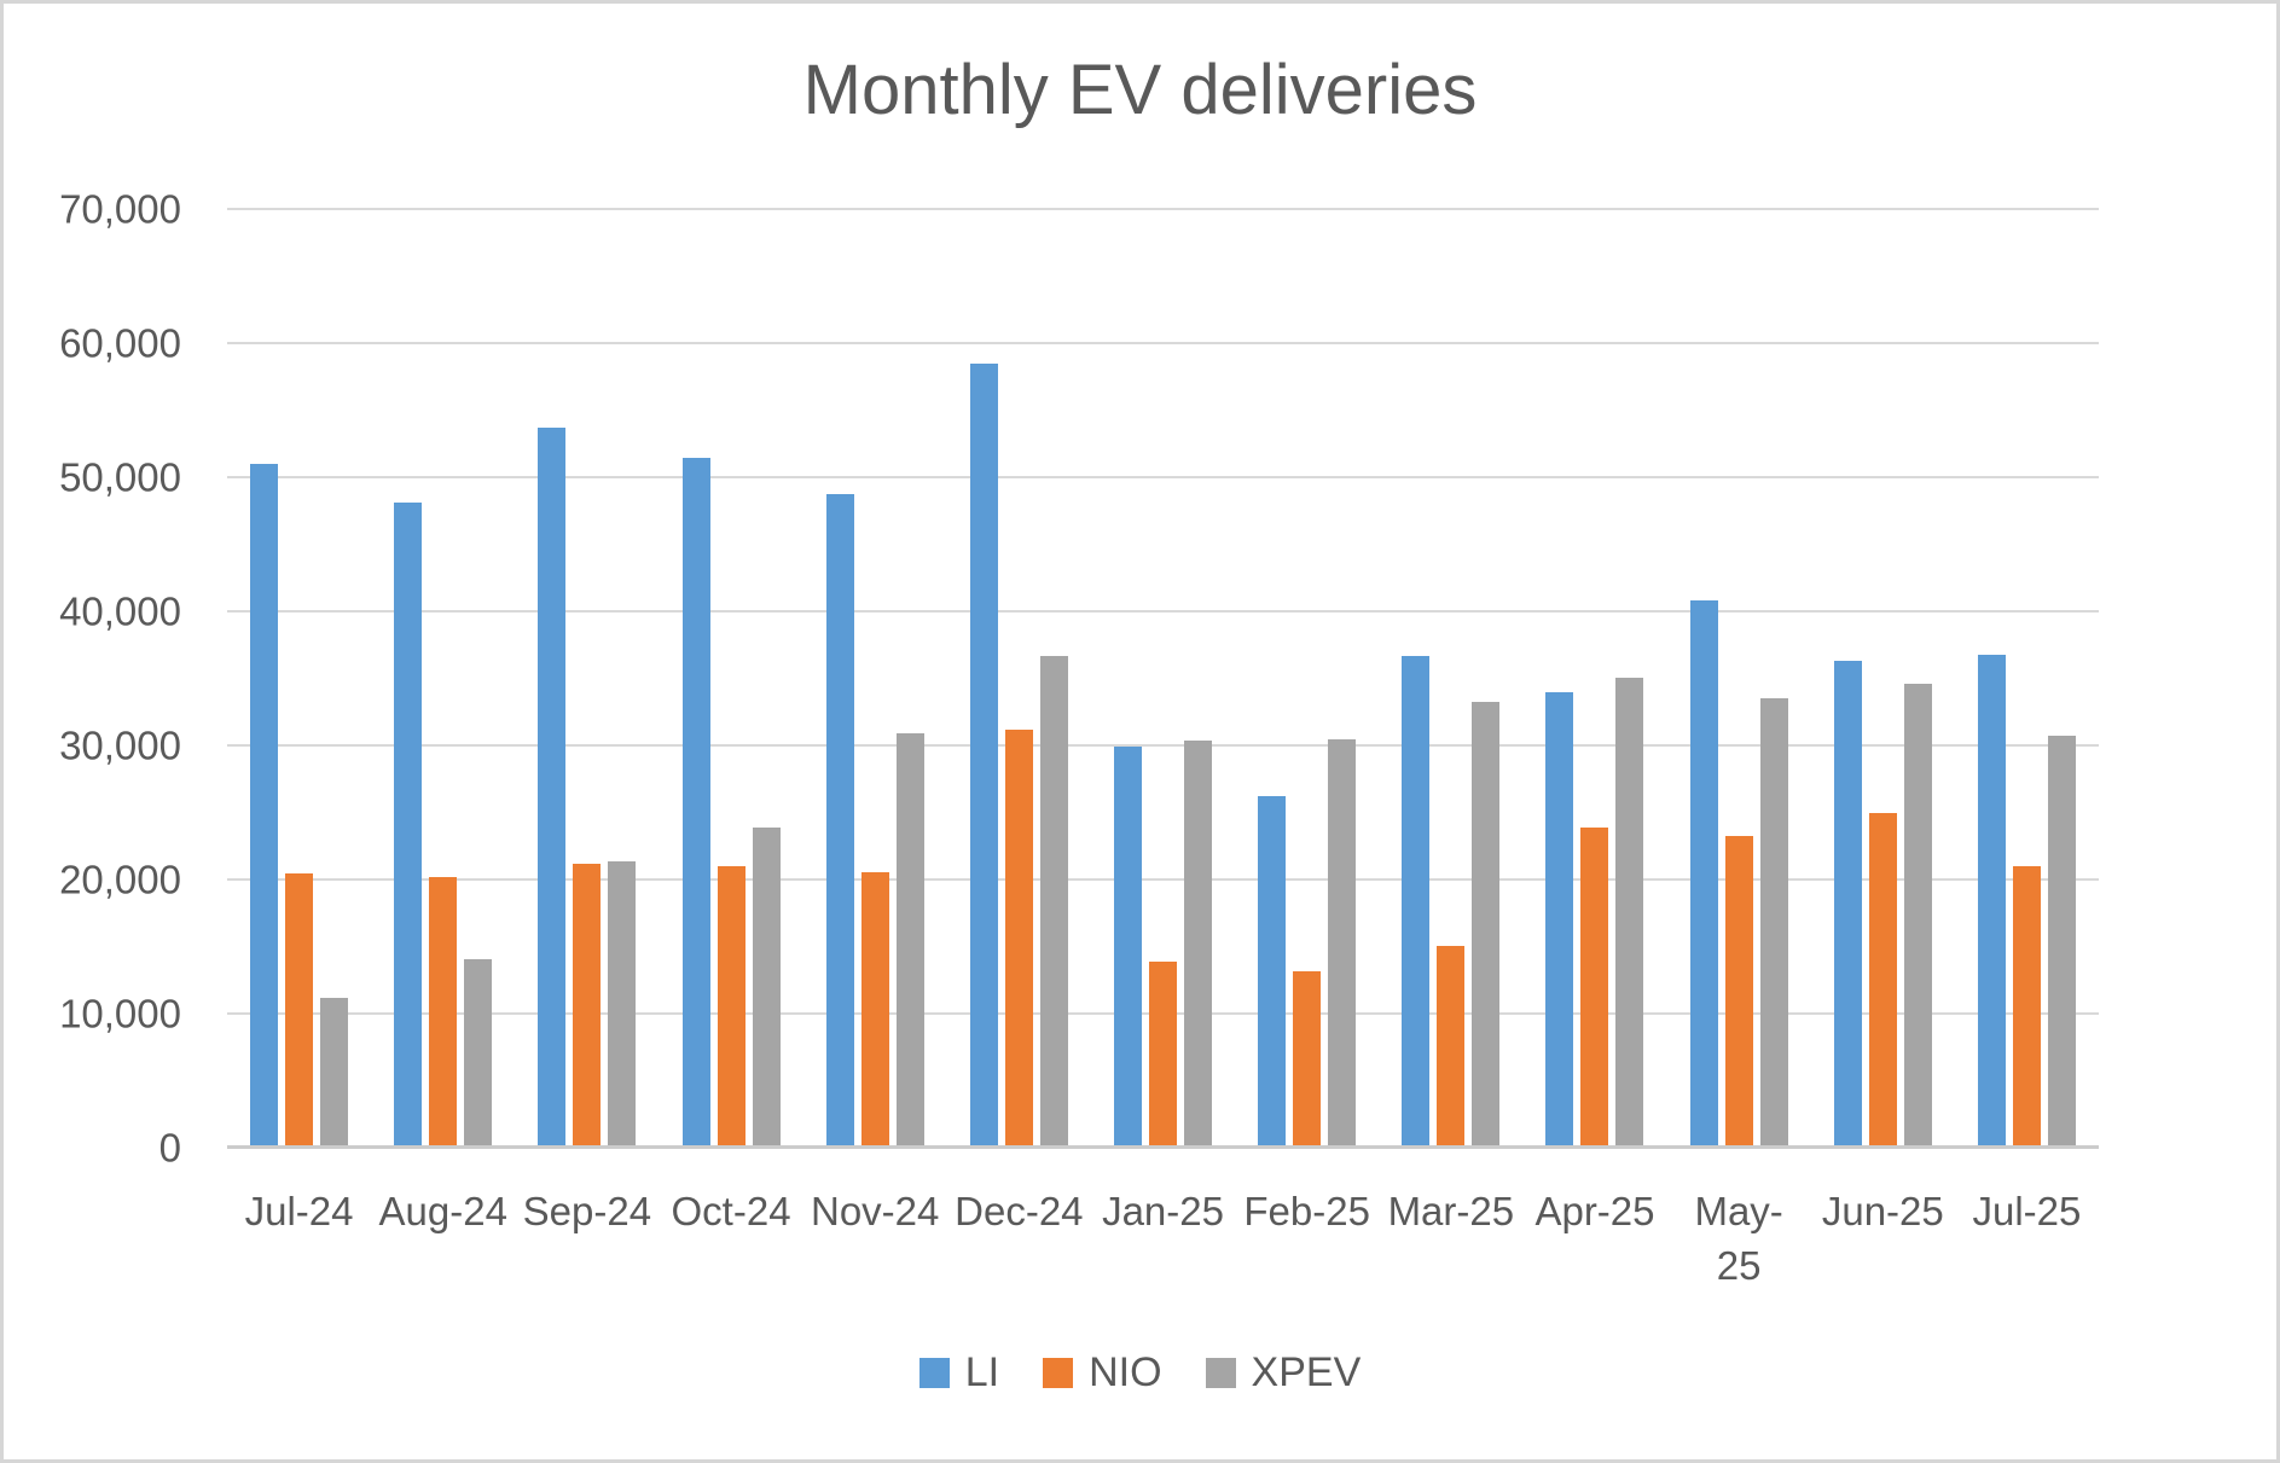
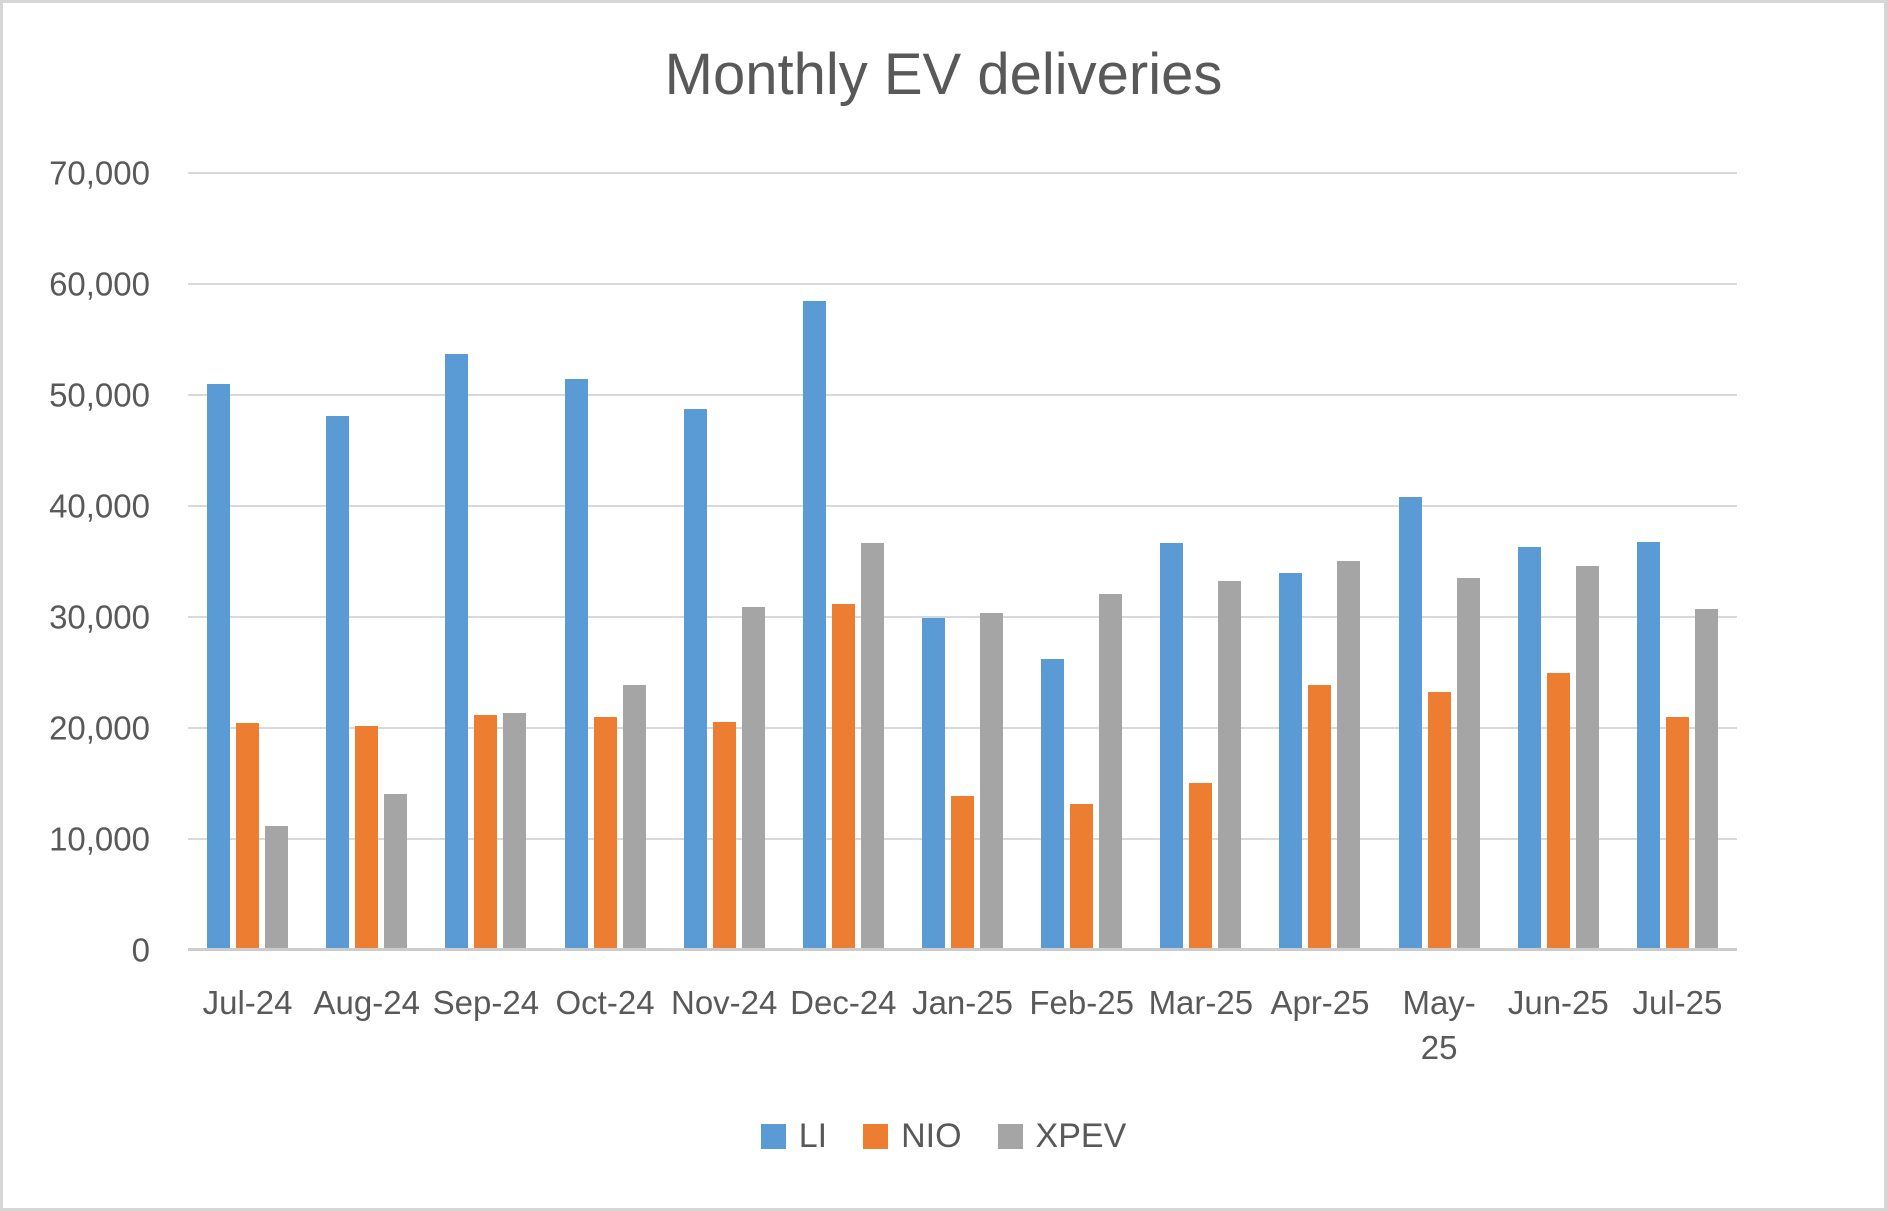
XPEV/Feb-25: 30500 -> 32100
